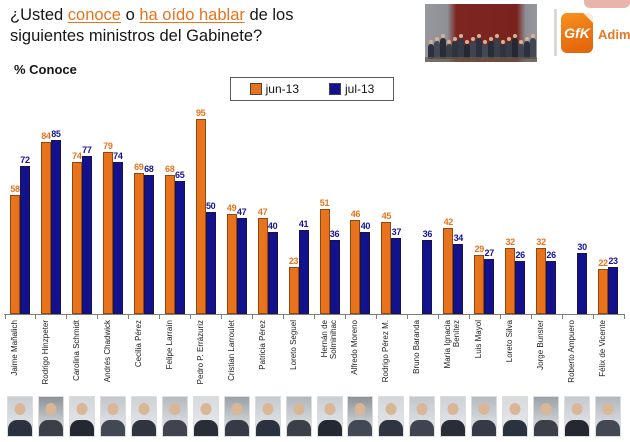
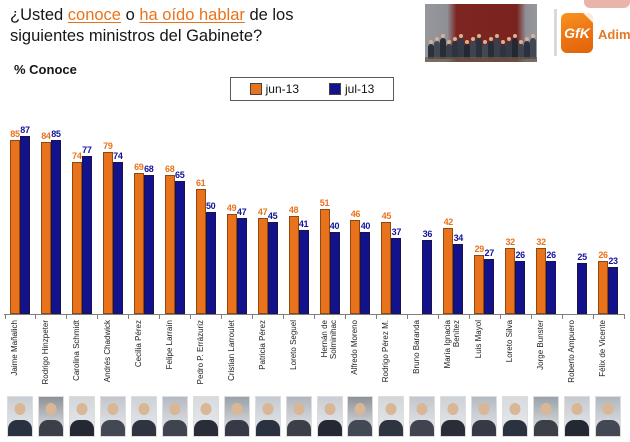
jun-13/Jaime Mañalich: 58 -> 85
jul-13/Jaime Mañalich: 72 -> 87
jun-13/Pedro P. Errázuriz: 95 -> 61
jul-13/Patricia Pérez: 40 -> 45
jun-13/Loreto Seguel: 23 -> 48
jul-13/Hernán de Solminihac: 36 -> 40
jul-13/Roberto Ampuero: 30 -> 25
jun-13/Félix de Vicente: 22 -> 26
